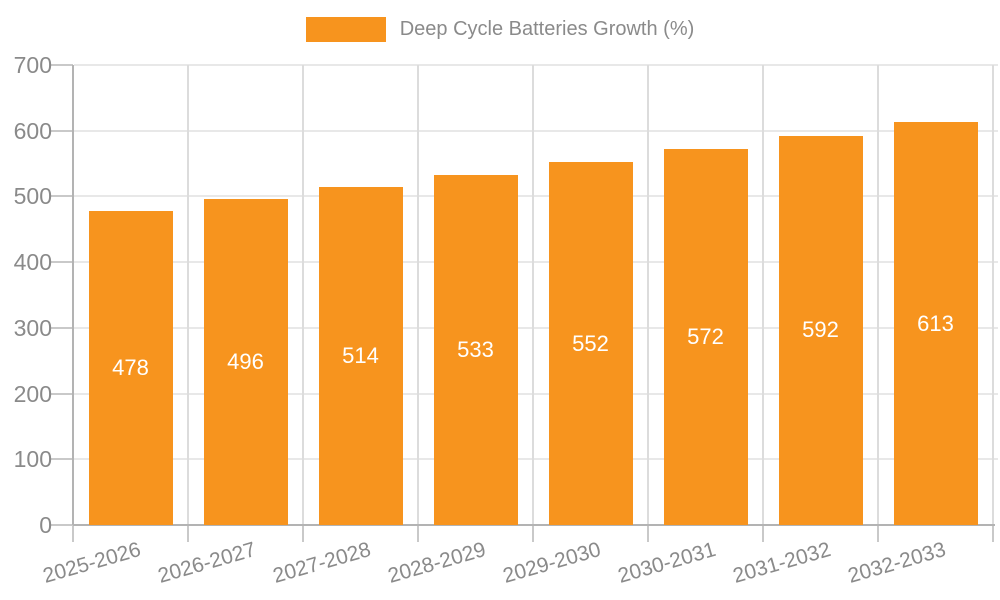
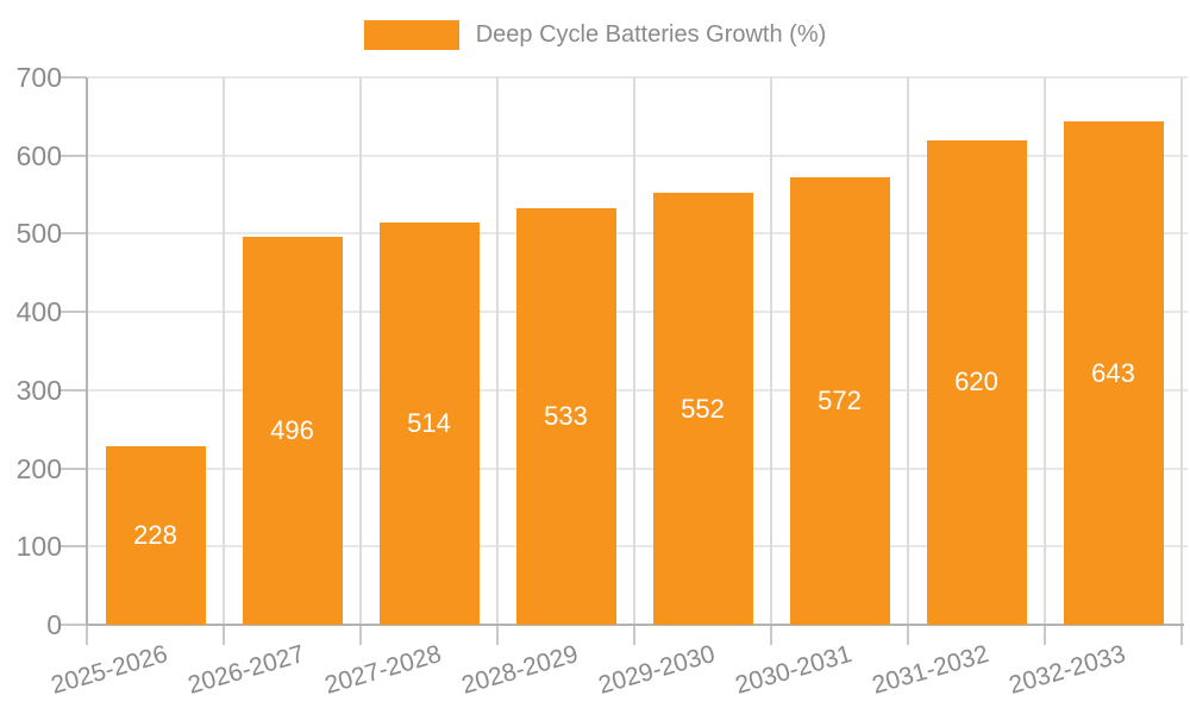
2025-2026: 478 -> 228
2031-2032: 592 -> 620
2032-2033: 613 -> 643
